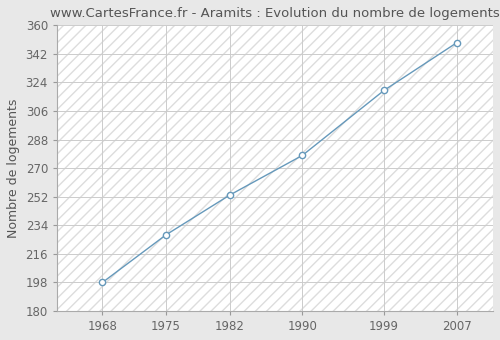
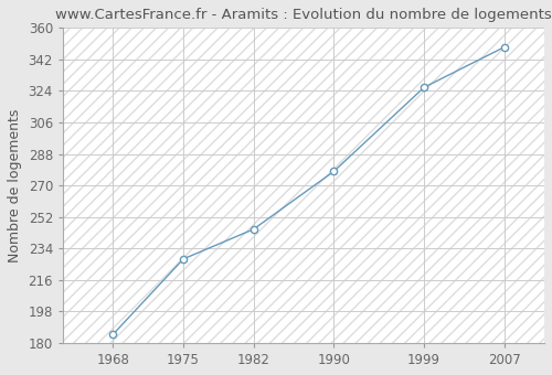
1968: 198 -> 185
1982: 253 -> 245
1999: 319 -> 326
